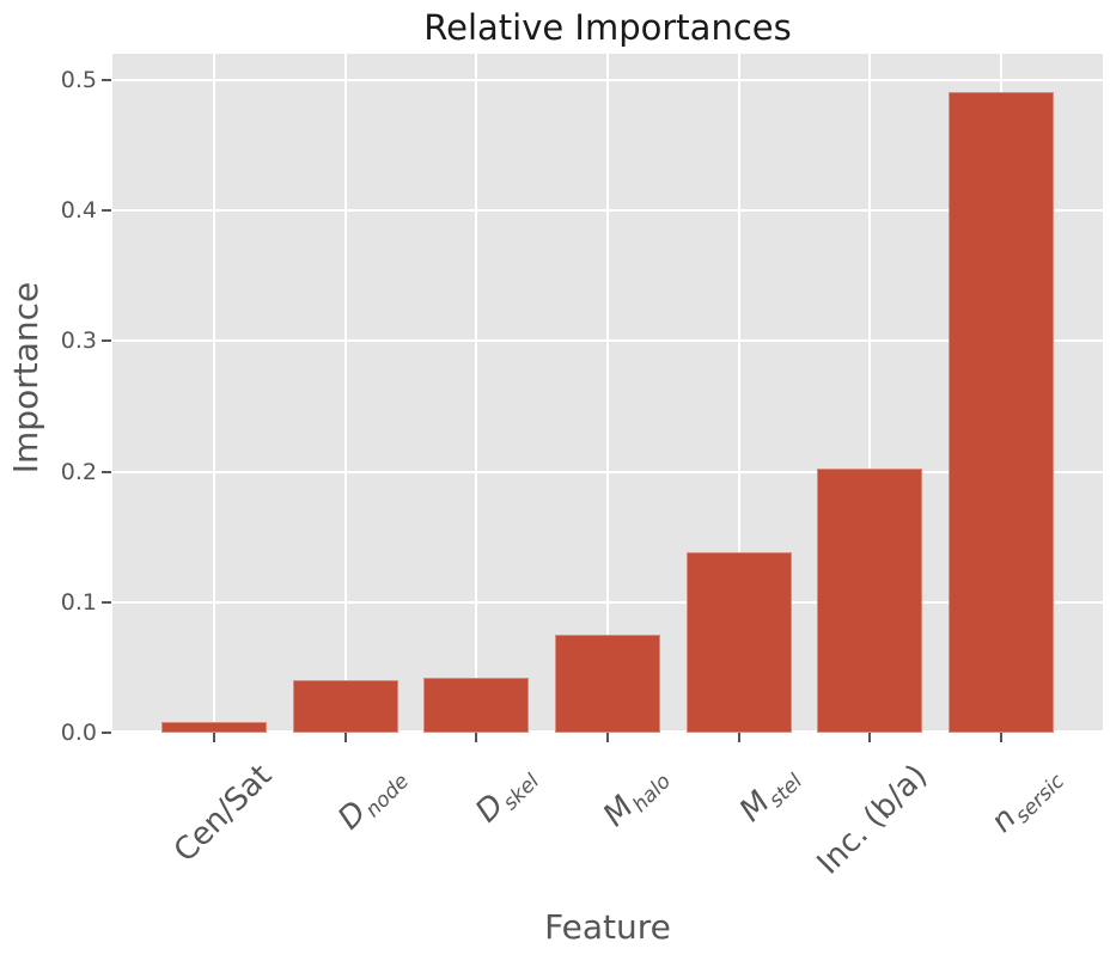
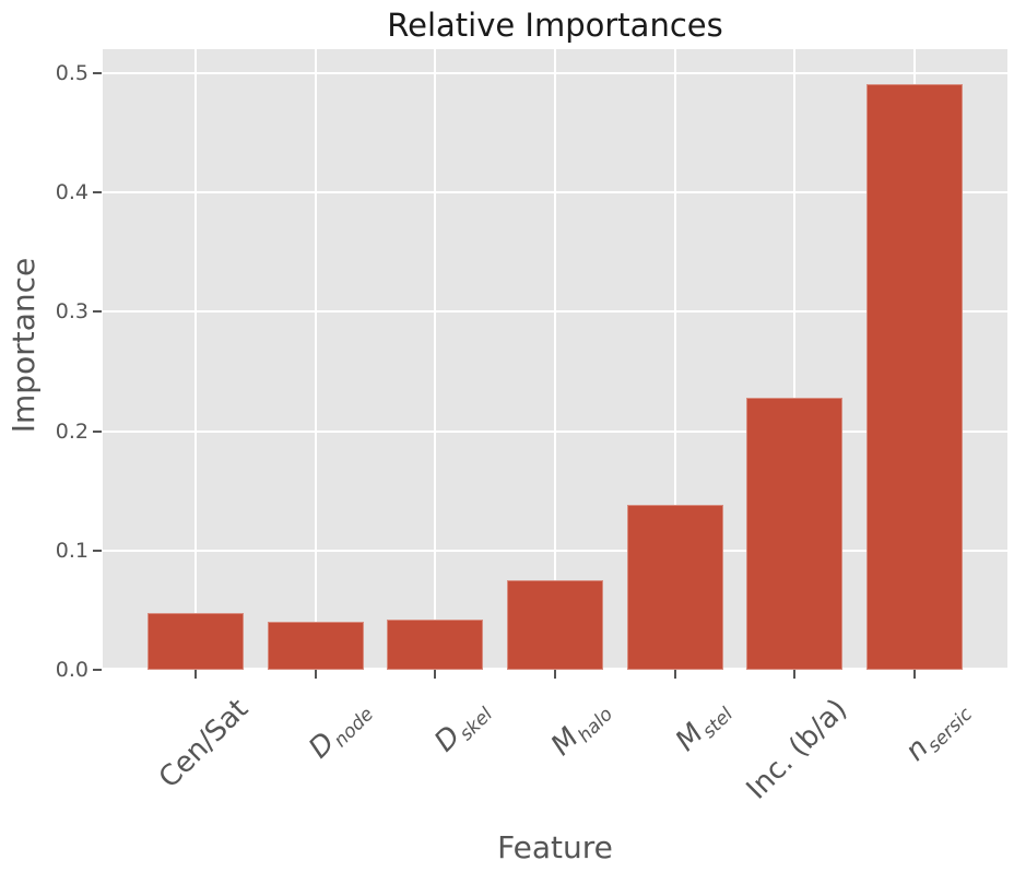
Cen/Sat: 0.008 -> 0.048
Inc. (b/a): 0.202 -> 0.228
